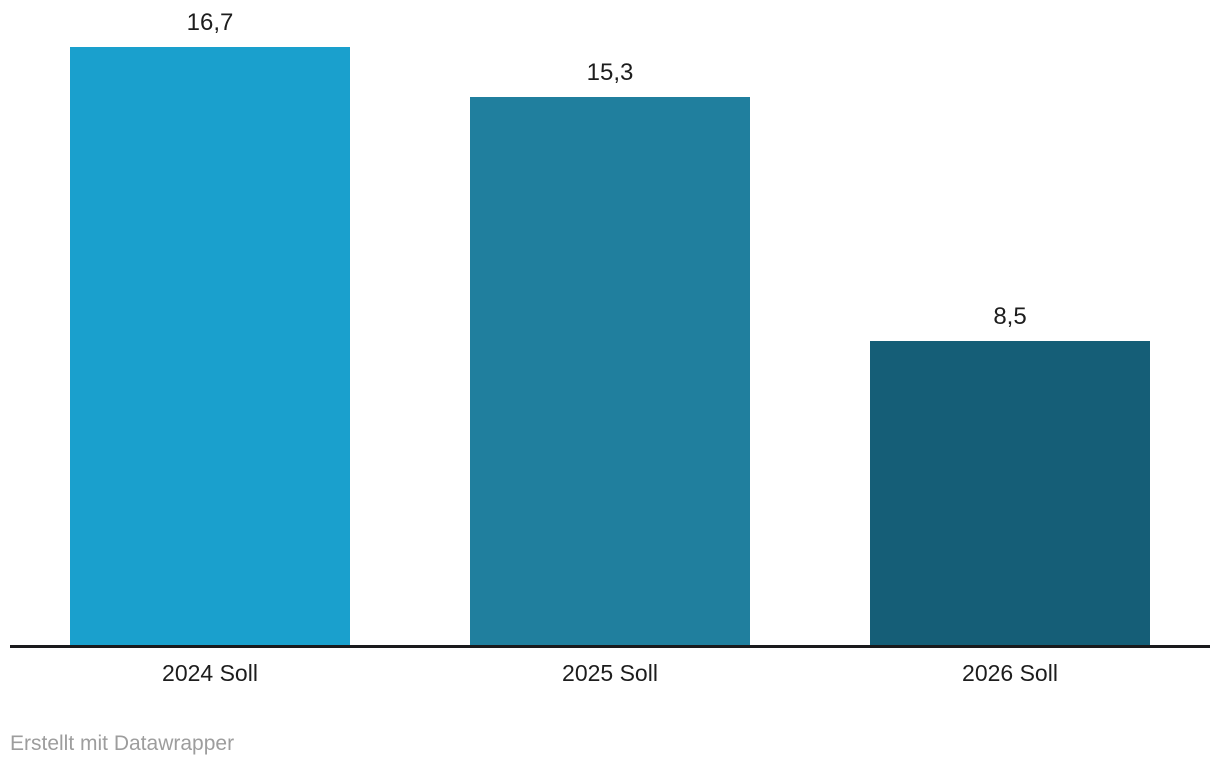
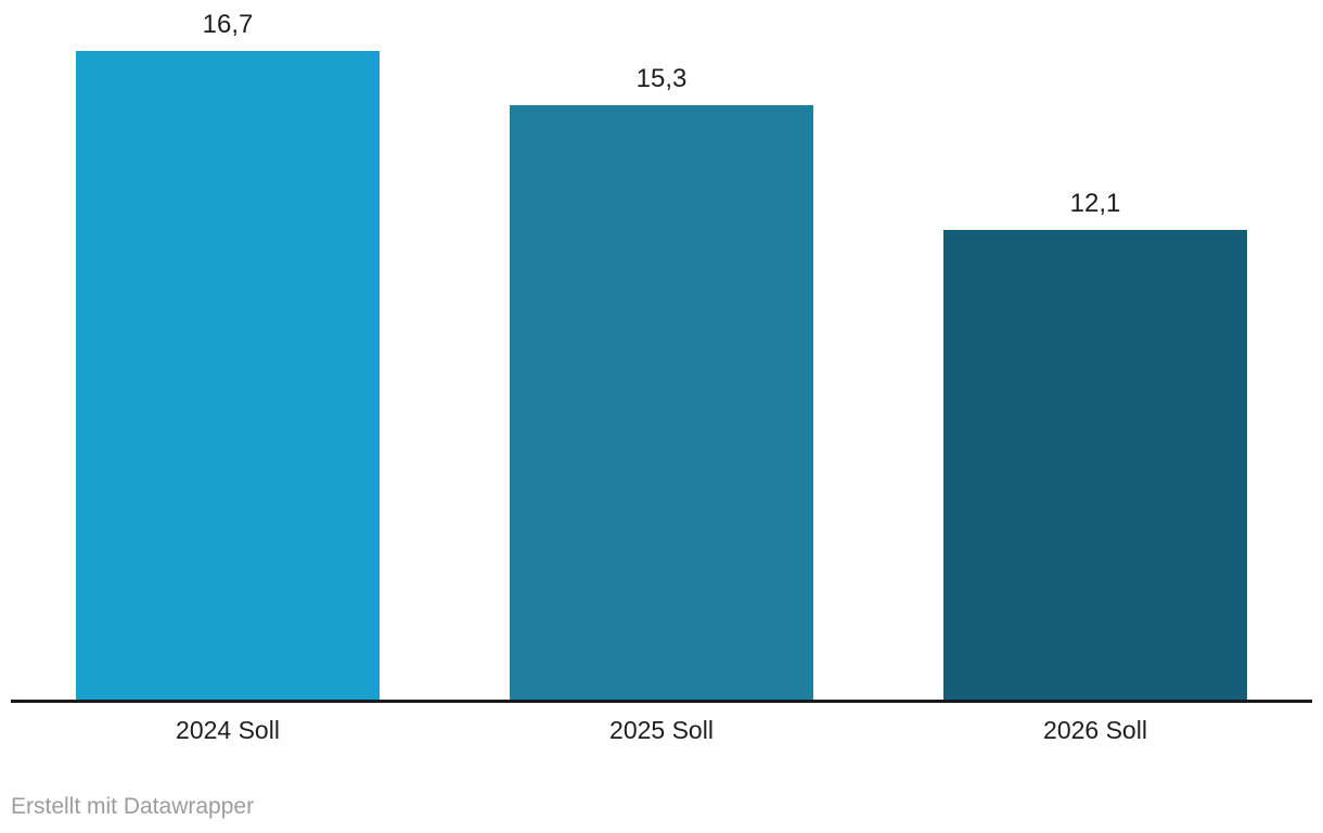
2026 Soll: 8,5 -> 12,1
